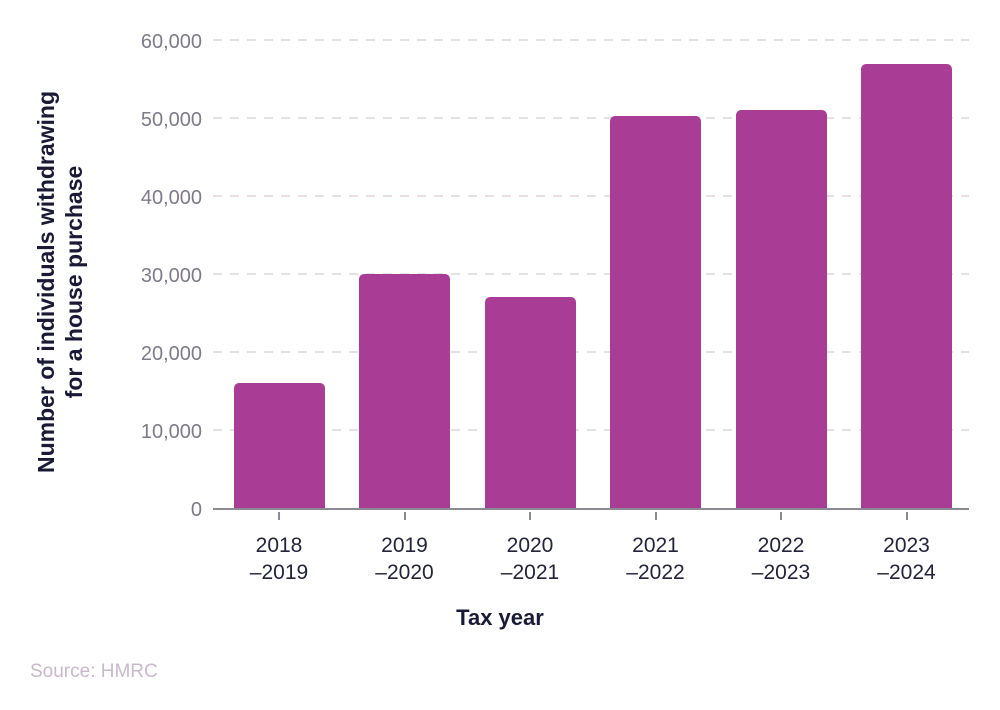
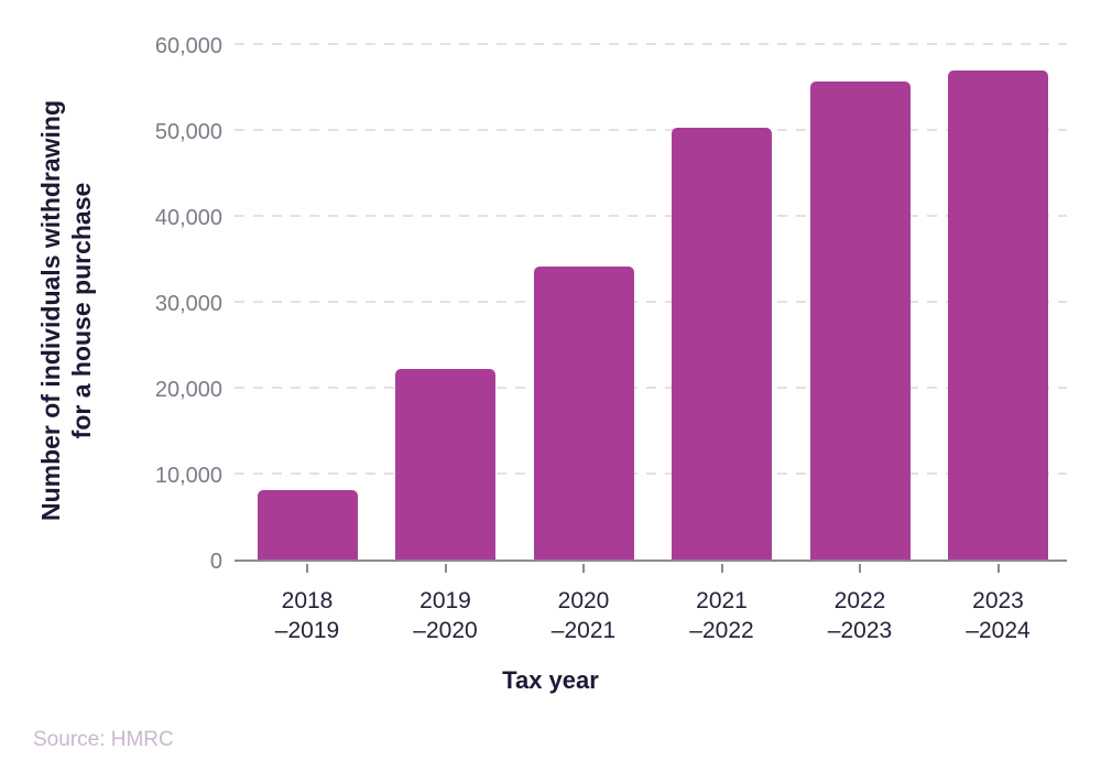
2018 –2019: 16000 -> 8000
2019 –2020: 30000 -> 22000
2020 –2021: 27000 -> 34000
2022 –2023: 51000 -> 56000
